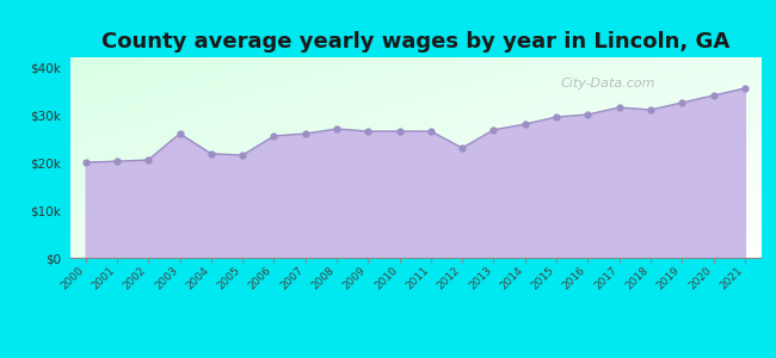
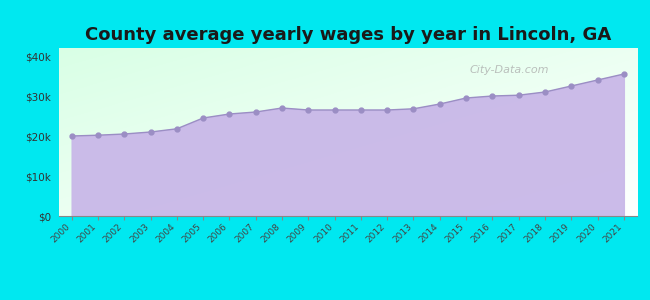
2003: $26.0k -> $21.0k
2005: $21.5k -> $24.5k
2012: $23.0k -> $26.5k
2017: $31.5k -> $30.2k
